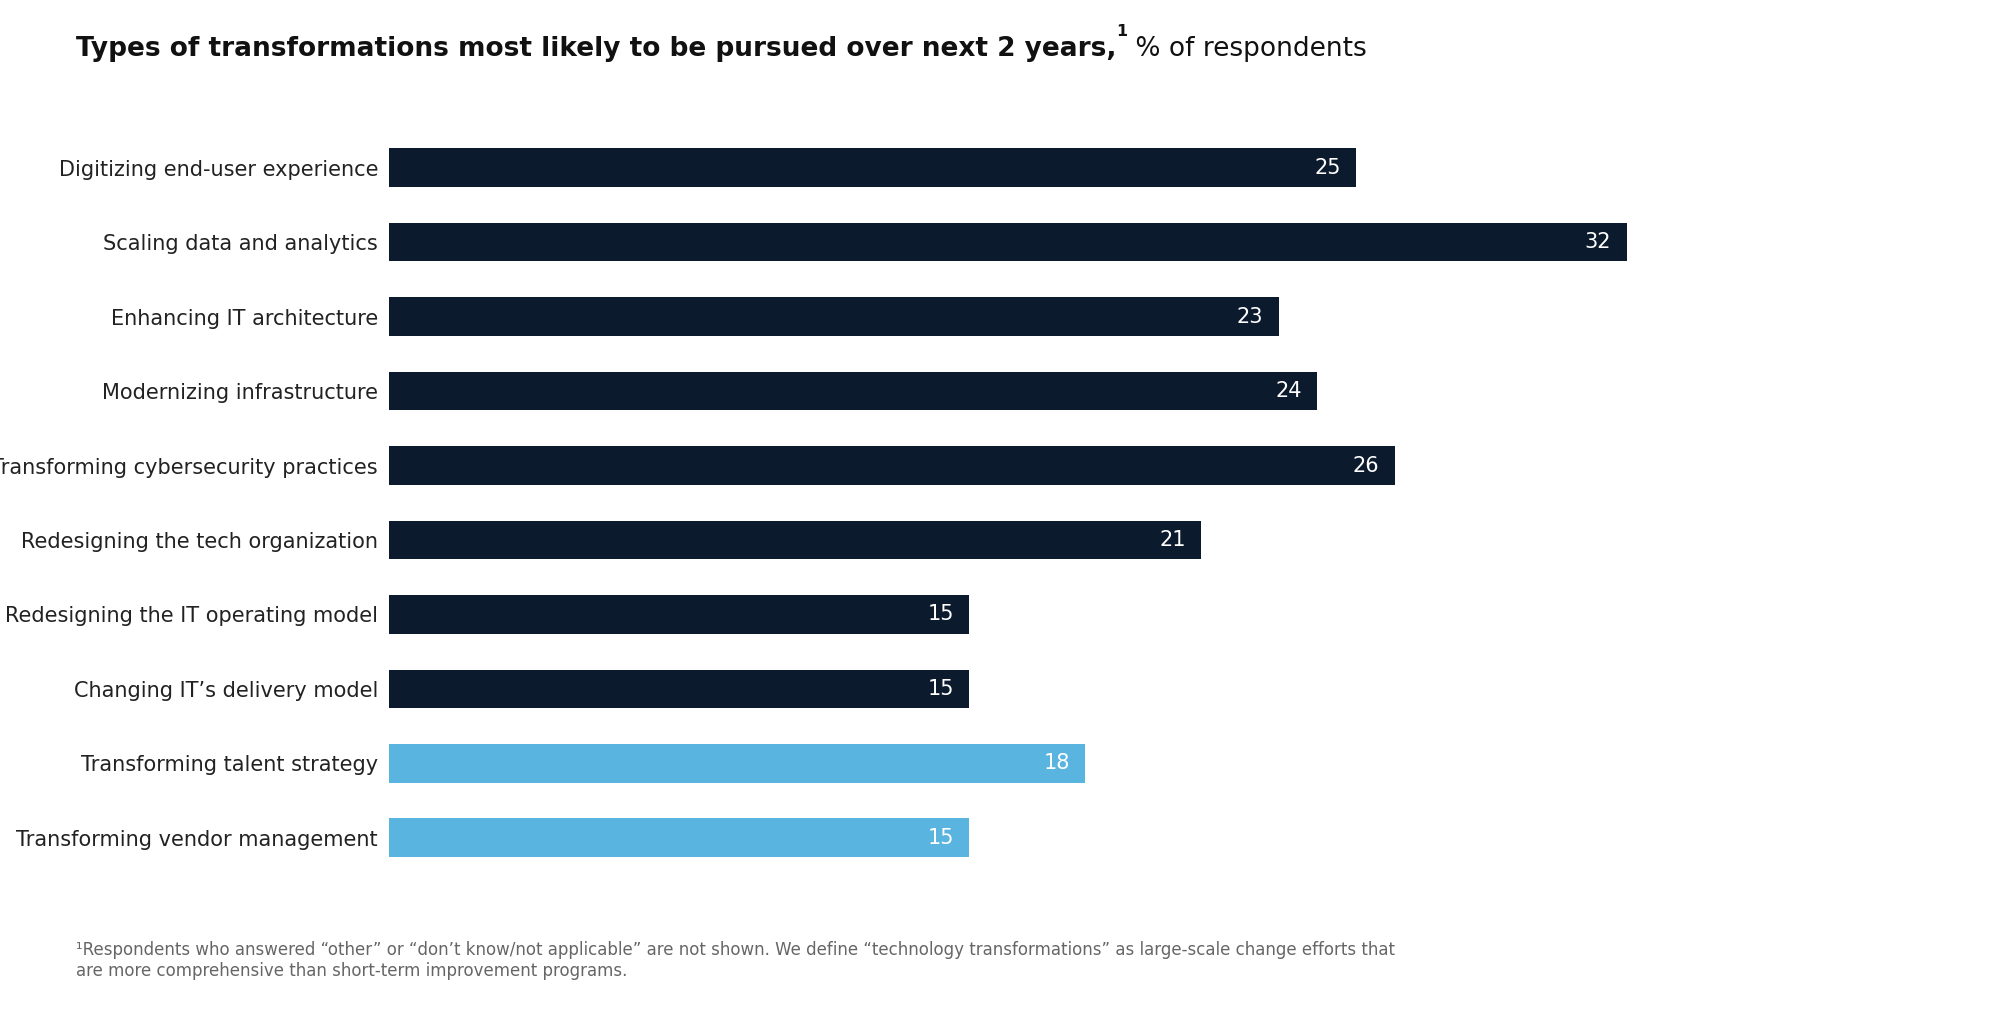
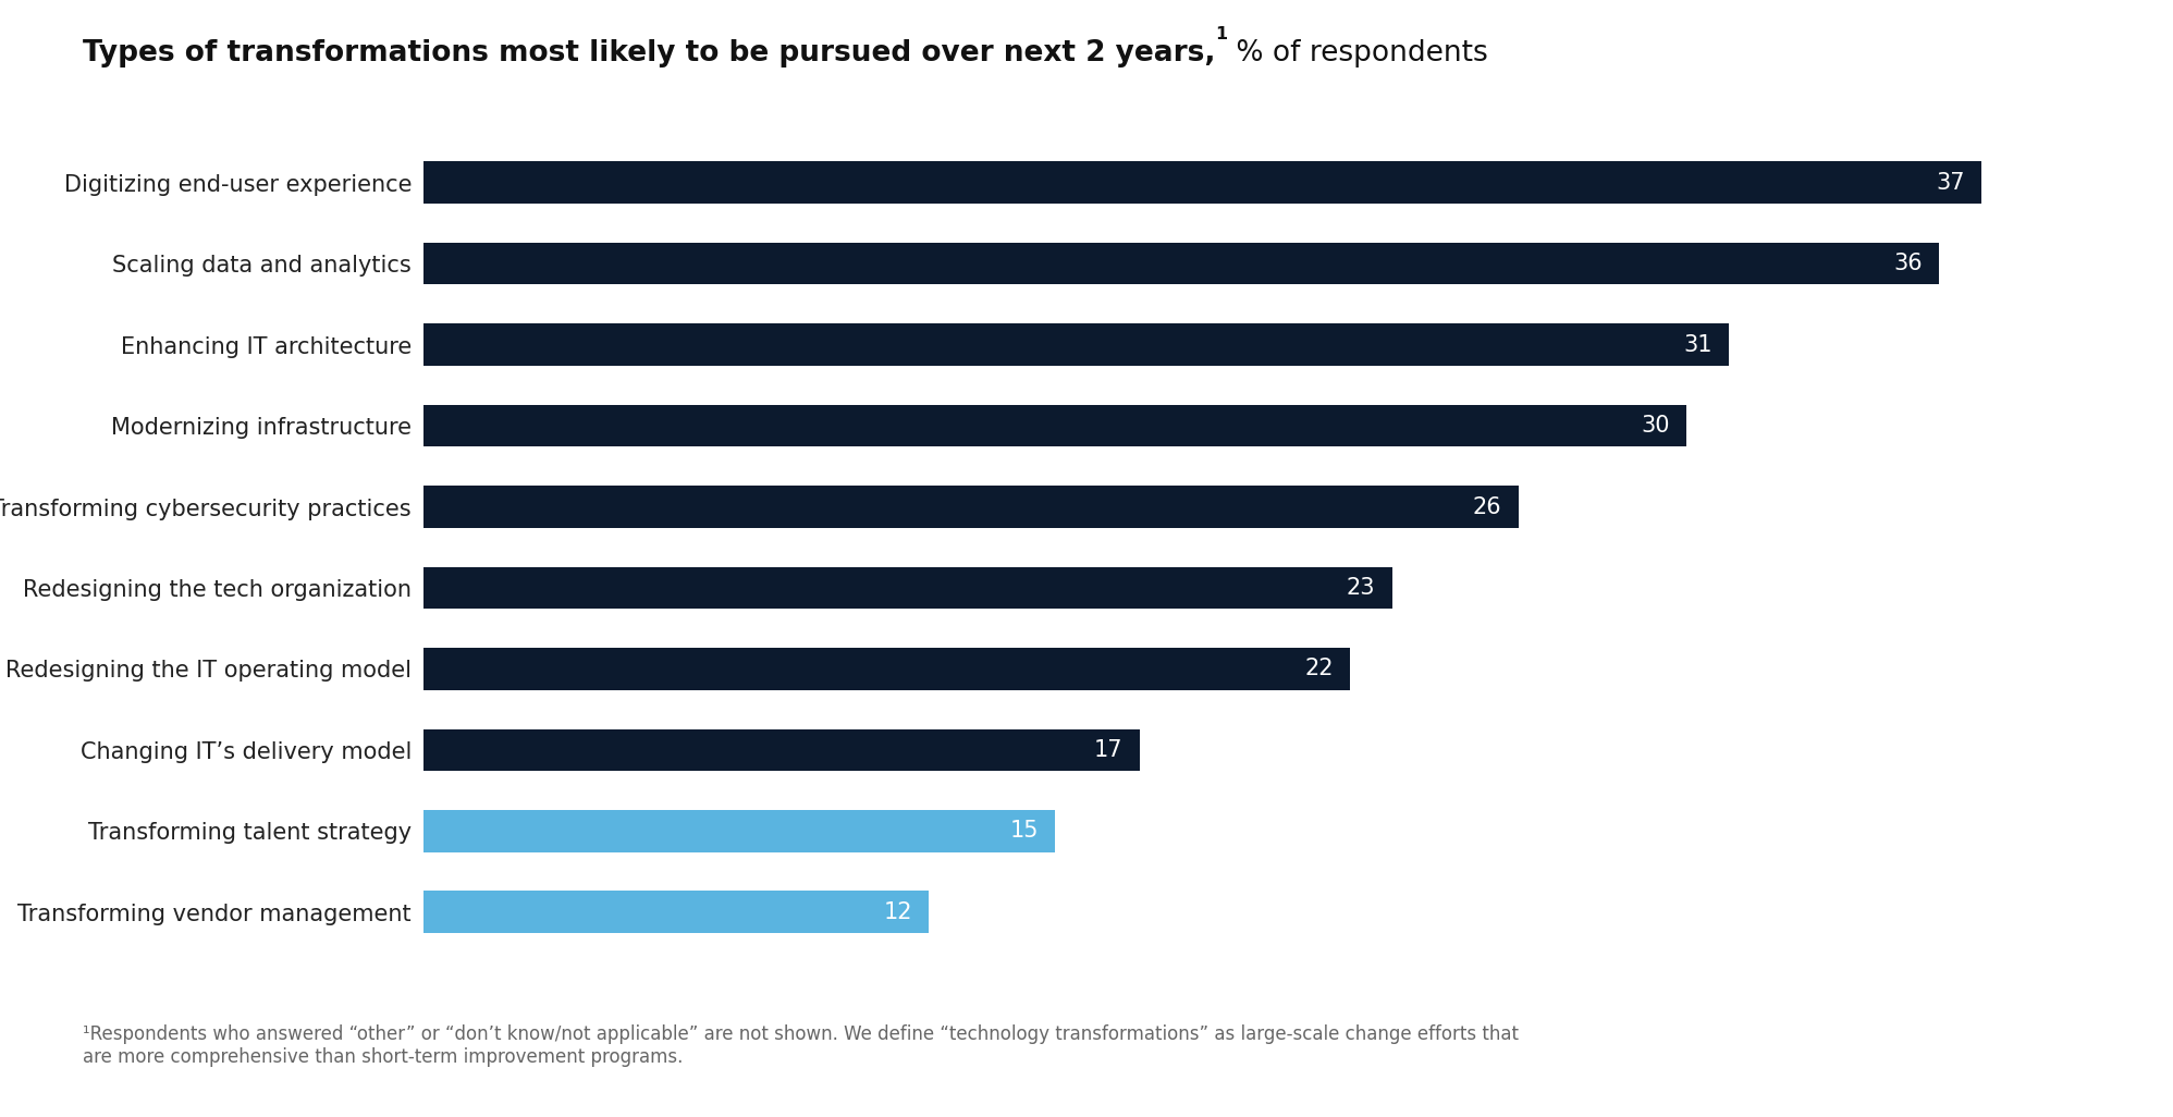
Digitizing end-user experience: 25 -> 37
Scaling data and analytics: 32 -> 36
Enhancing IT architecture: 23 -> 31
Modernizing infrastructure: 24 -> 30
Redesigning the tech organization: 21 -> 23
Redesigning the IT operating model: 15 -> 22
Changing IT’s delivery model: 15 -> 17
Transforming talent strategy: 18 -> 15
Transforming vendor management: 15 -> 12
